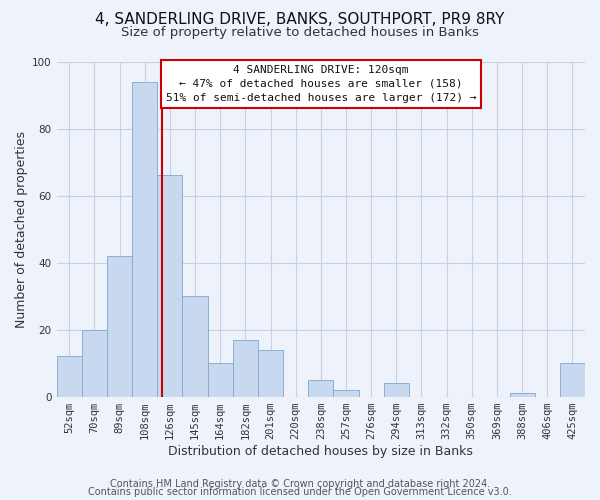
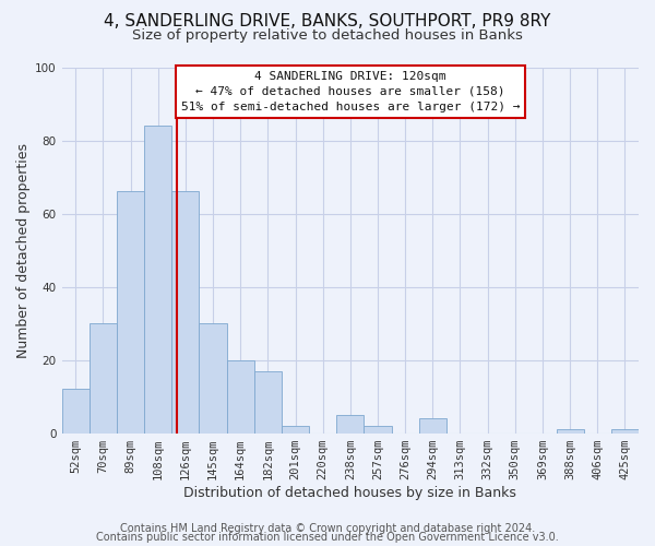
70sqm: 20 -> 30
89sqm: 42 -> 66
108sqm: 94 -> 84
164sqm: 10 -> 20
201sqm: 14 -> 2
425sqm: 10 -> 1
